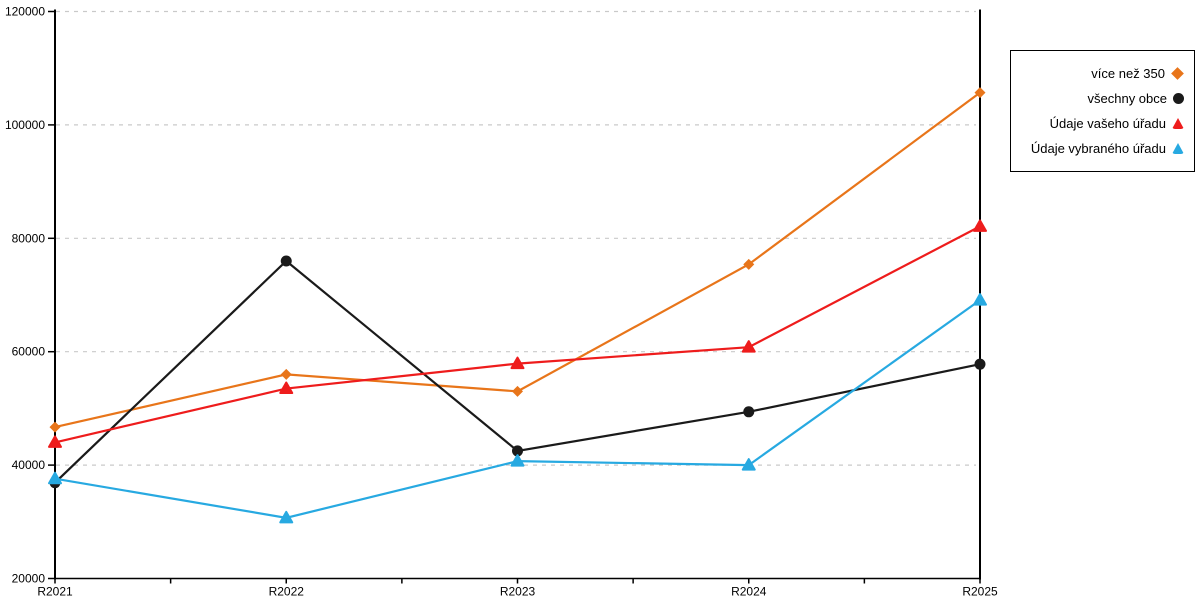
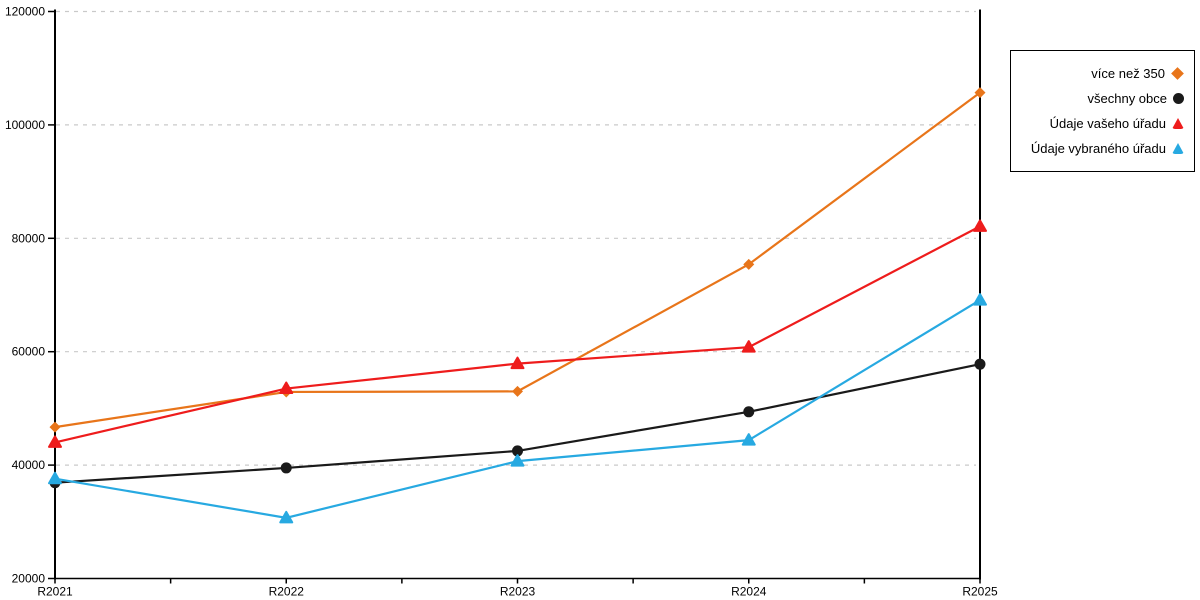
více než 350/R2022: 56000 -> 53000
všechny obce/R2022: 76000 -> 40000
Údaje vybraného úřadu/R2024: 40000 -> 44000
